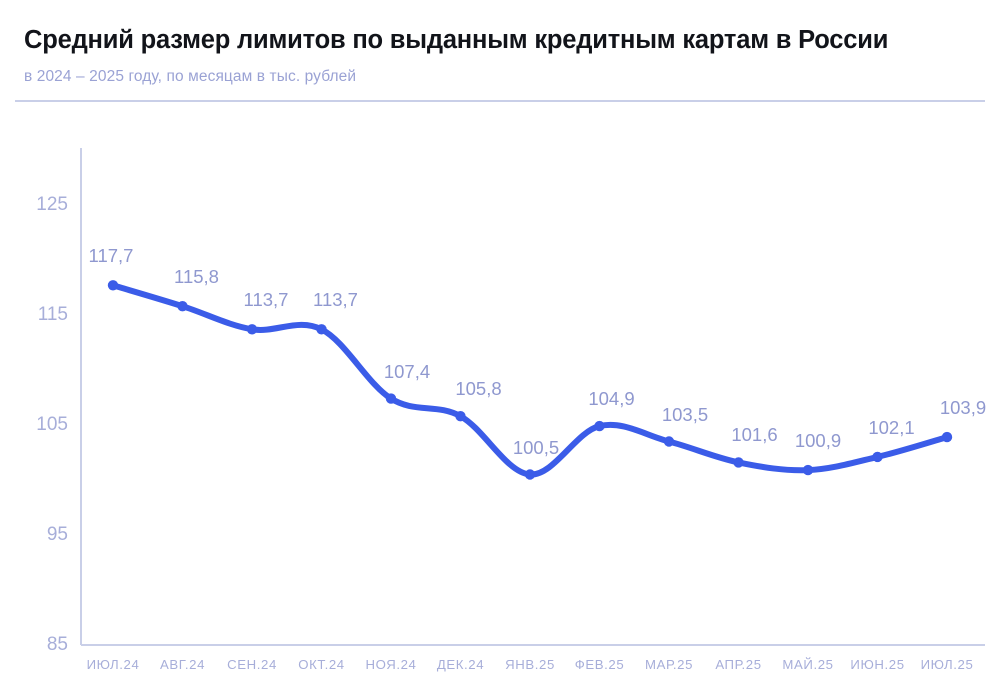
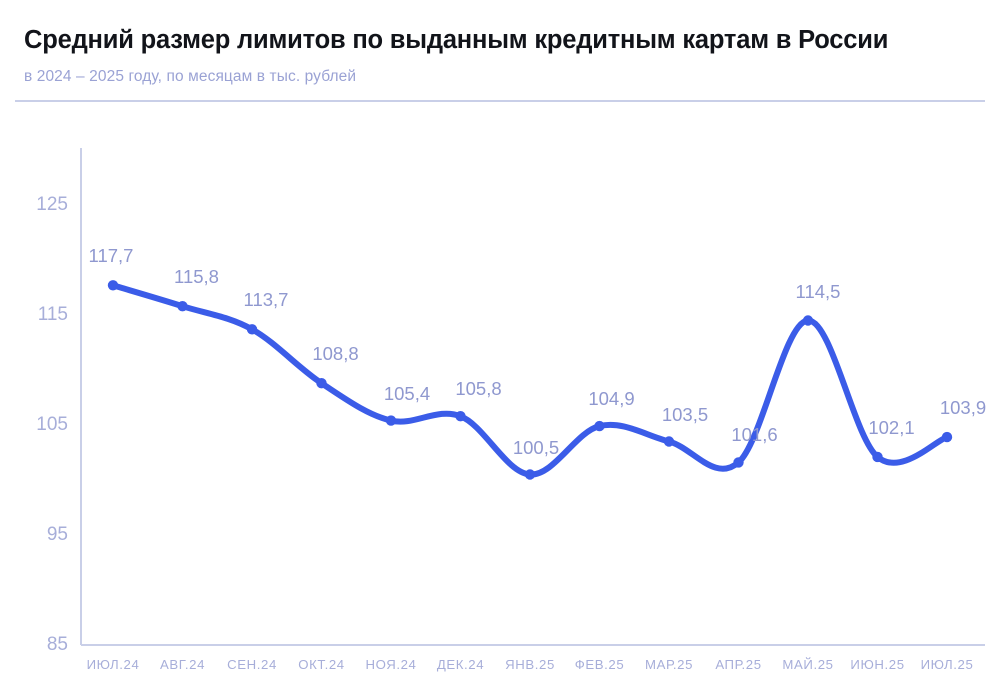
ОКТ.24: 113,7 -> 108,8
НОЯ.24: 107,4 -> 105,4
МАЙ.25: 100,9 -> 114,5
